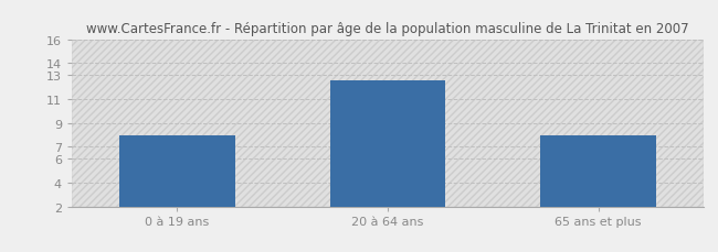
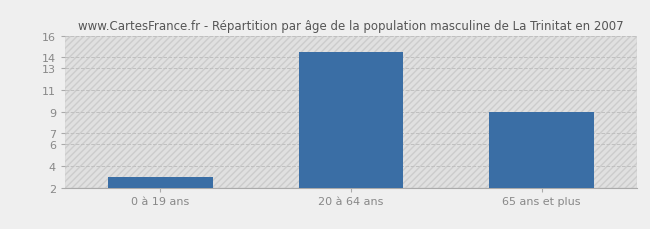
0 à 19 ans: 8.0 -> 3.0
20 à 64 ans: 12.6 -> 14.5
65 ans et plus: 8.0 -> 9.0
